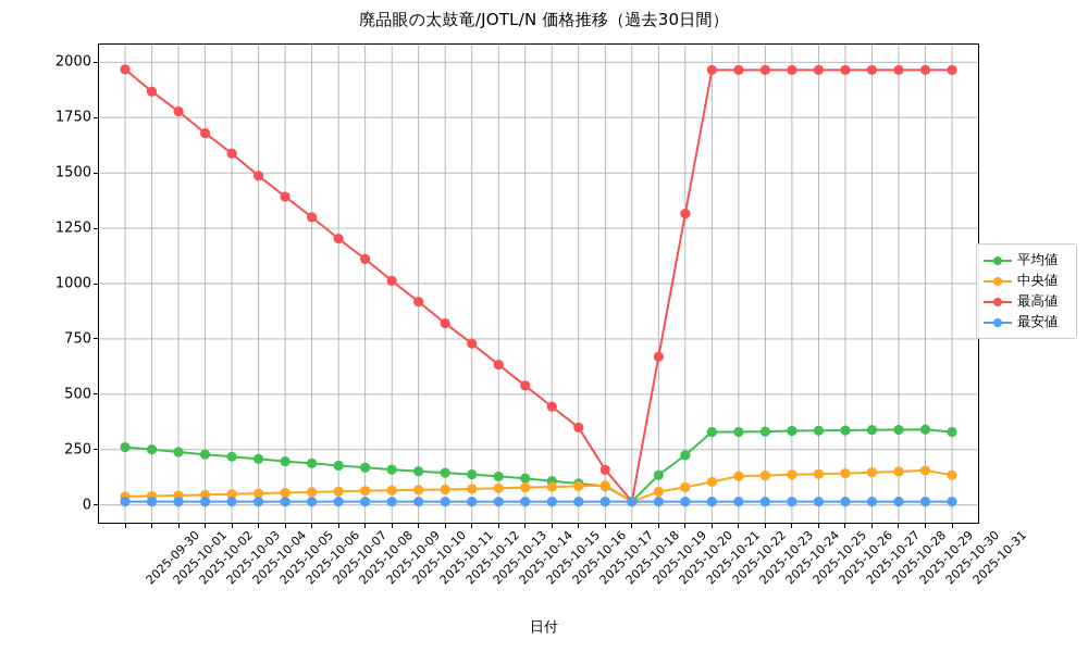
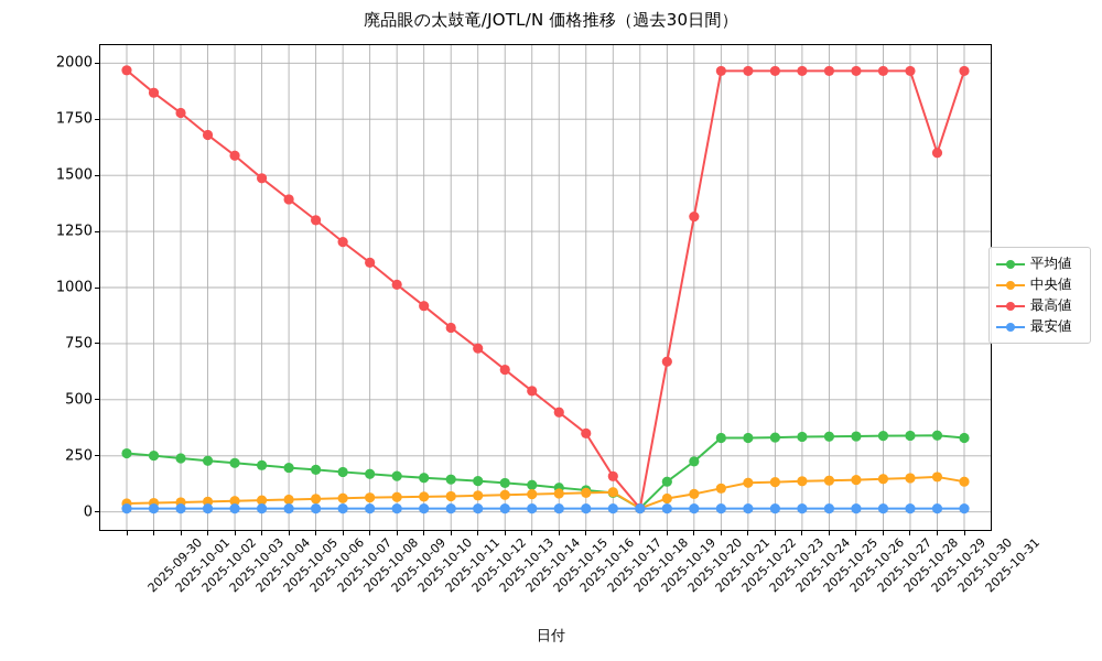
最高値/2025-10-30: 1960 -> 1600
